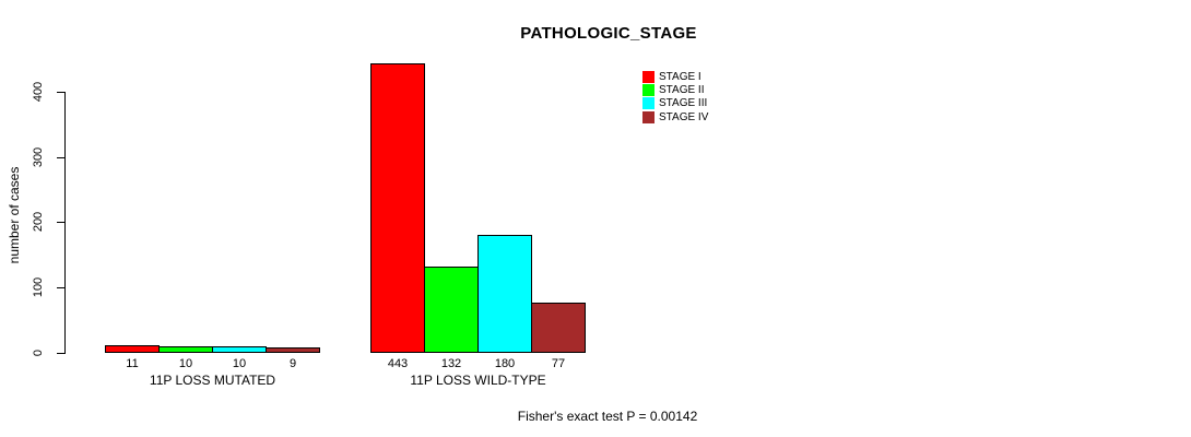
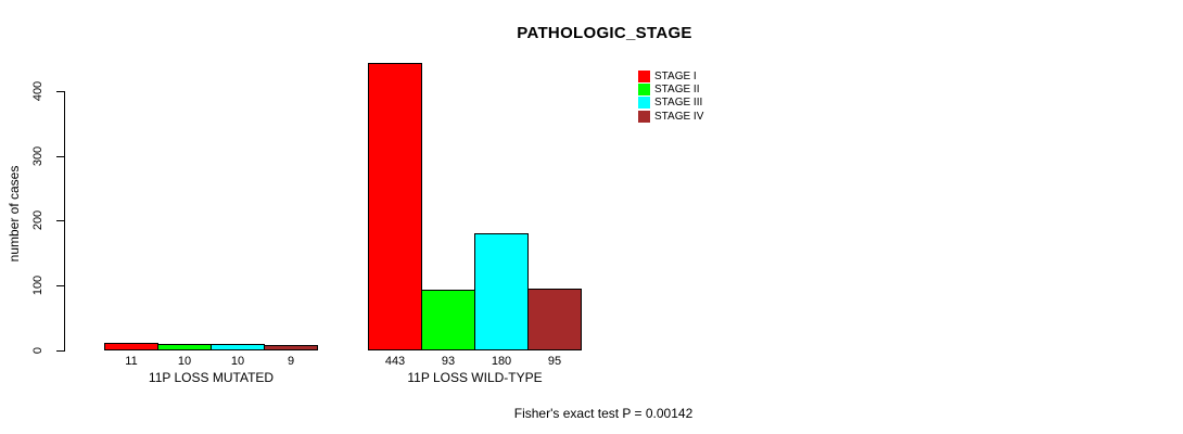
STAGE II/11P LOSS WILD-TYPE: 132 -> 93
STAGE IV/11P LOSS WILD-TYPE: 77 -> 95
